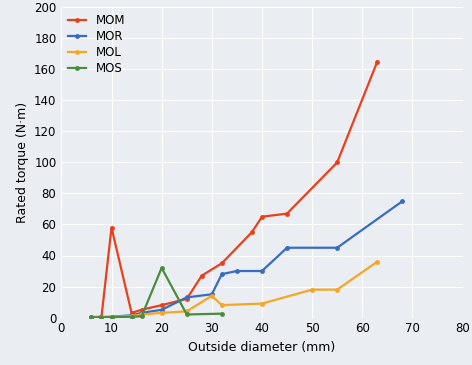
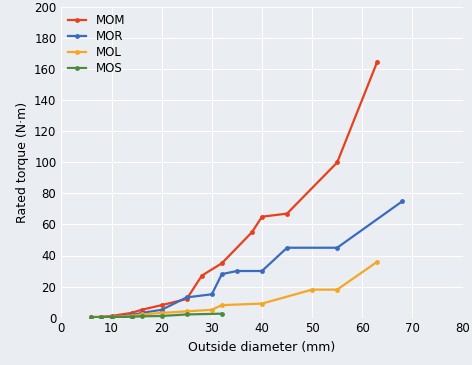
MOM/10: 58 -> 1
MOS/20: 32 -> 1
MOL/30: 14 -> 5
